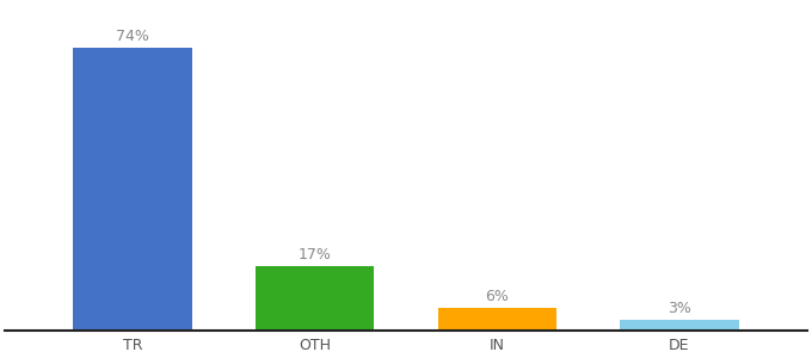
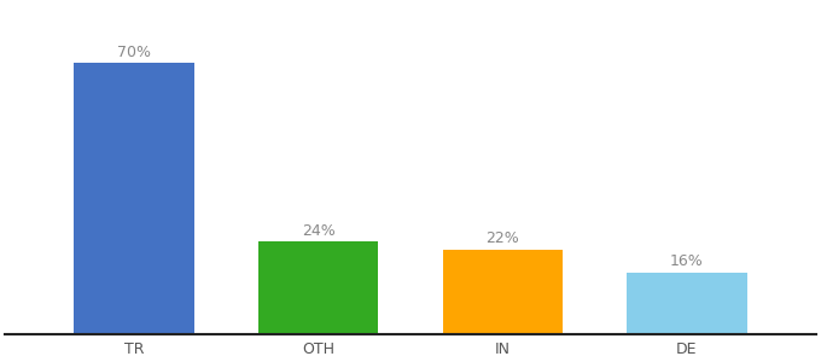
TR: 74% -> 70%
OTH: 17% -> 24%
IN: 6% -> 22%
DE: 3% -> 16%
